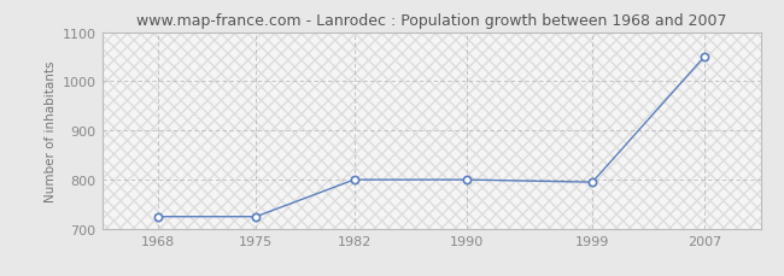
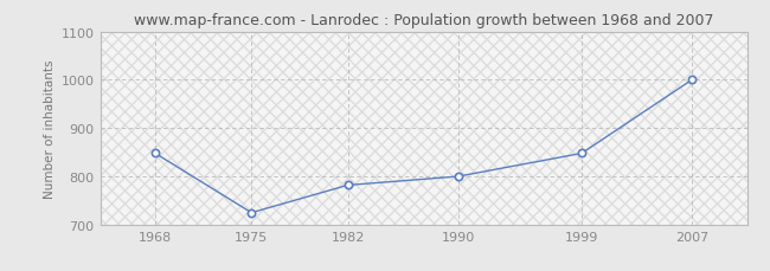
1968: 725 -> 848
1982: 800 -> 782
1999: 795 -> 848
2007: 1050 -> 1000
